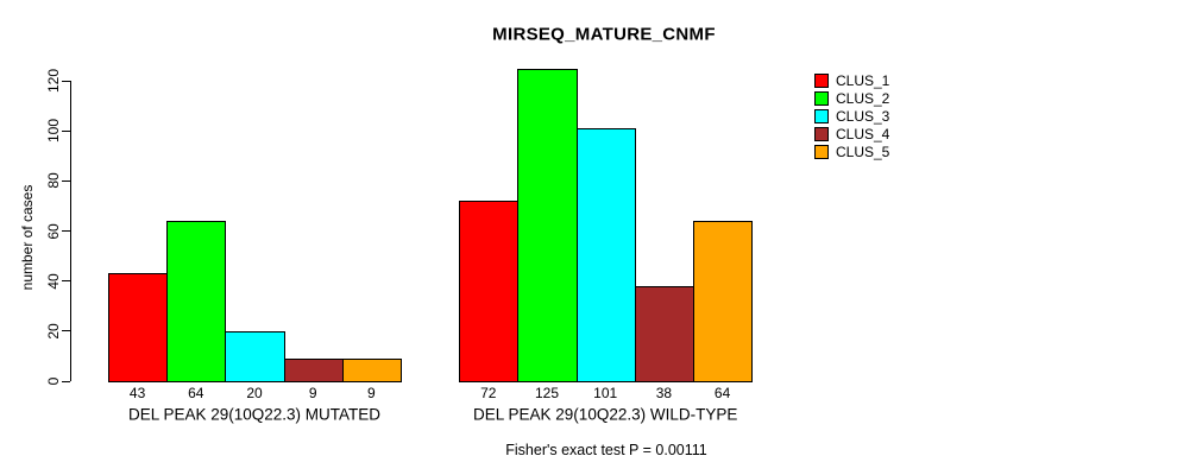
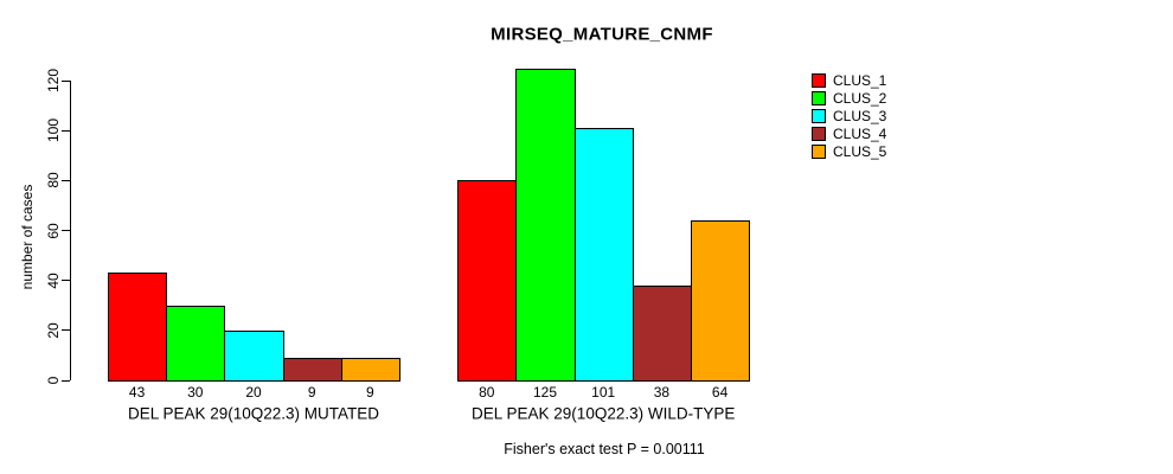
CLUS_2/DEL PEAK 29(10Q22.3) MUTATED: 64 -> 30
CLUS_1/DEL PEAK 29(10Q22.3) WILD-TYPE: 72 -> 80
